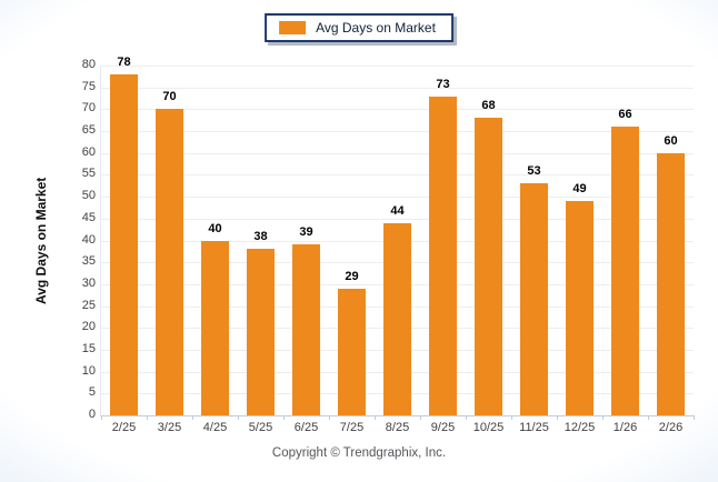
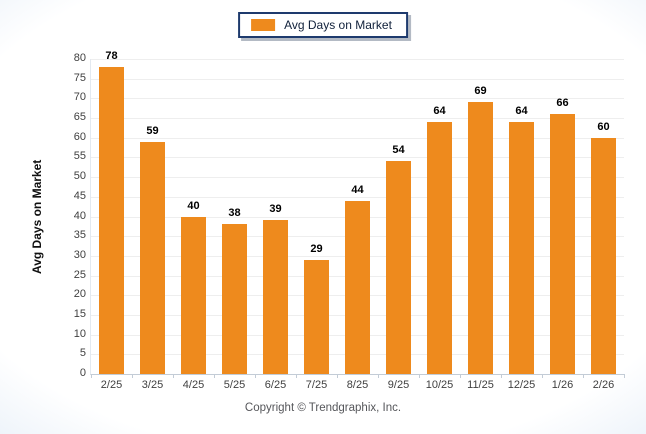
3/25: 70 -> 59
9/25: 73 -> 54
10/25: 68 -> 64
11/25: 53 -> 69
12/25: 49 -> 64
